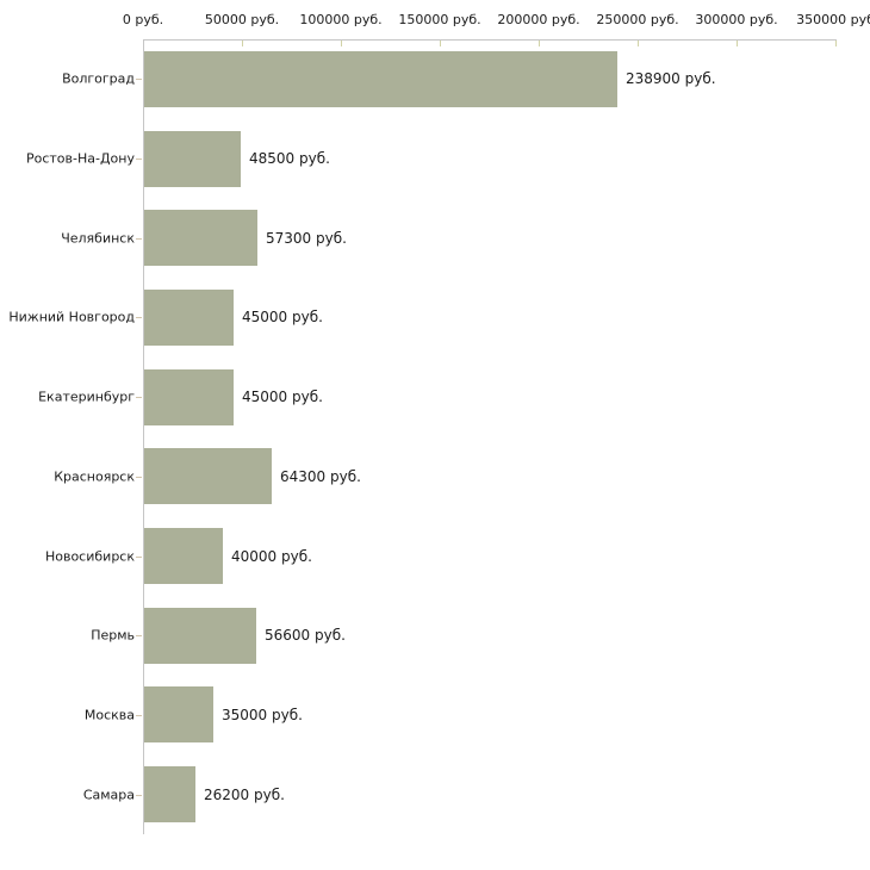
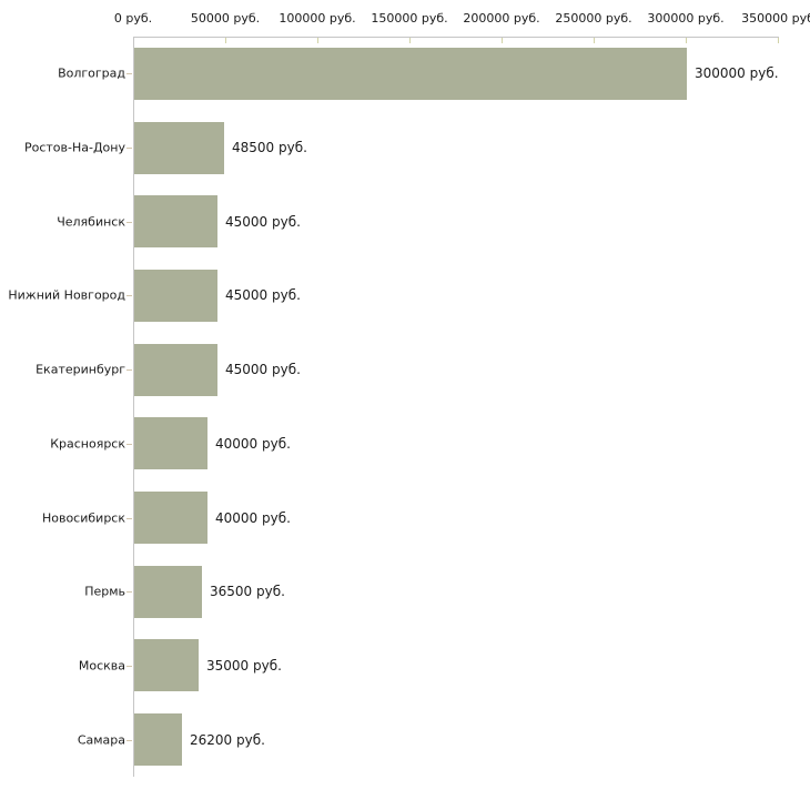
Волгоград: 238900 -> 300000
Челябинск: 57300 -> 45000
Красноярск: 64300 -> 40000
Пермь: 56600 -> 36500
